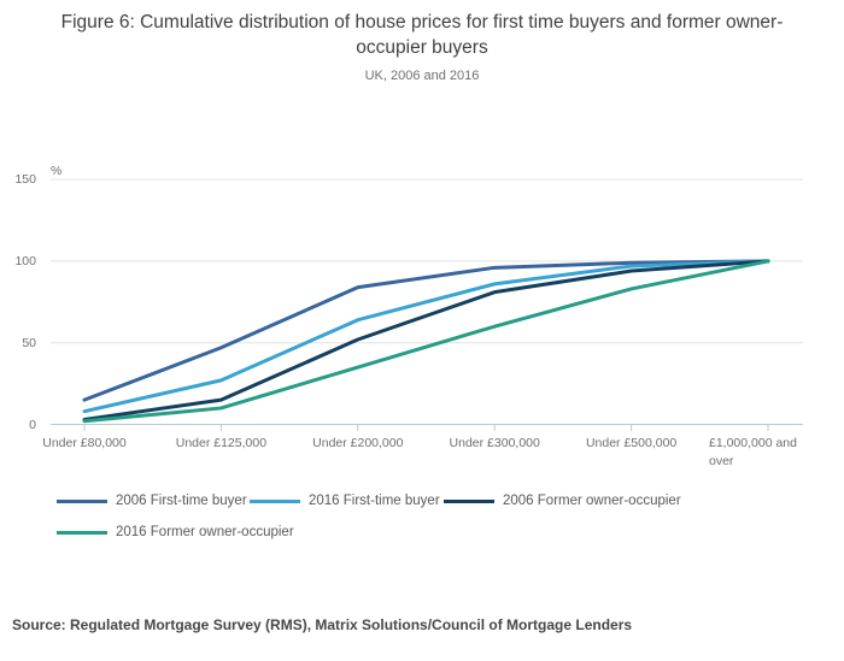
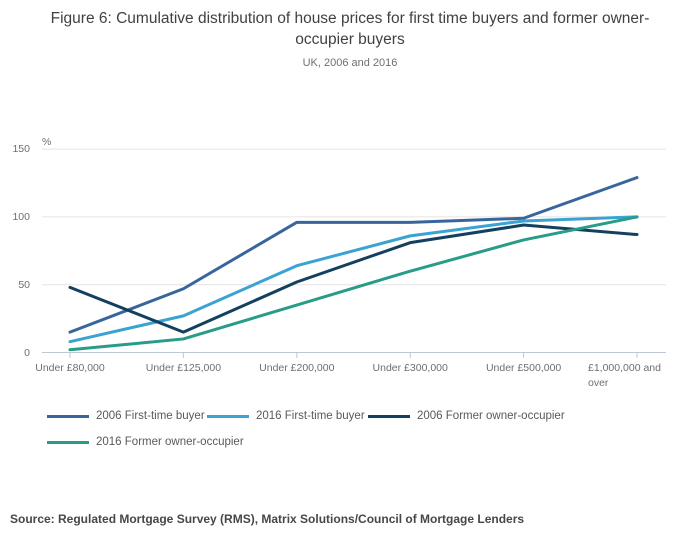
2006 Former owner-occupier/Under £80,000: 3 -> 48
2006 First-time buyer/Under £200,000: 84 -> 96
2006 First-time buyer/£1,000,000 and over: 100 -> 129
2006 Former owner-occupier/£1,000,000 and over: 100 -> 87
